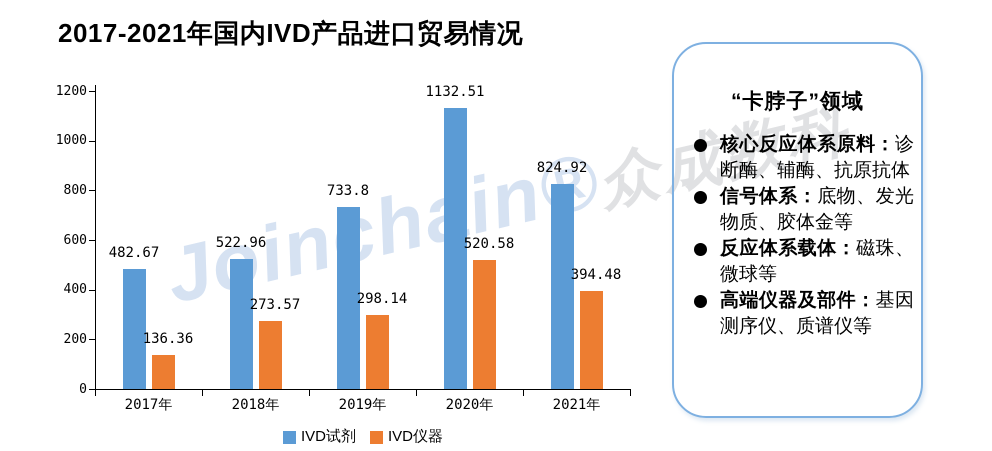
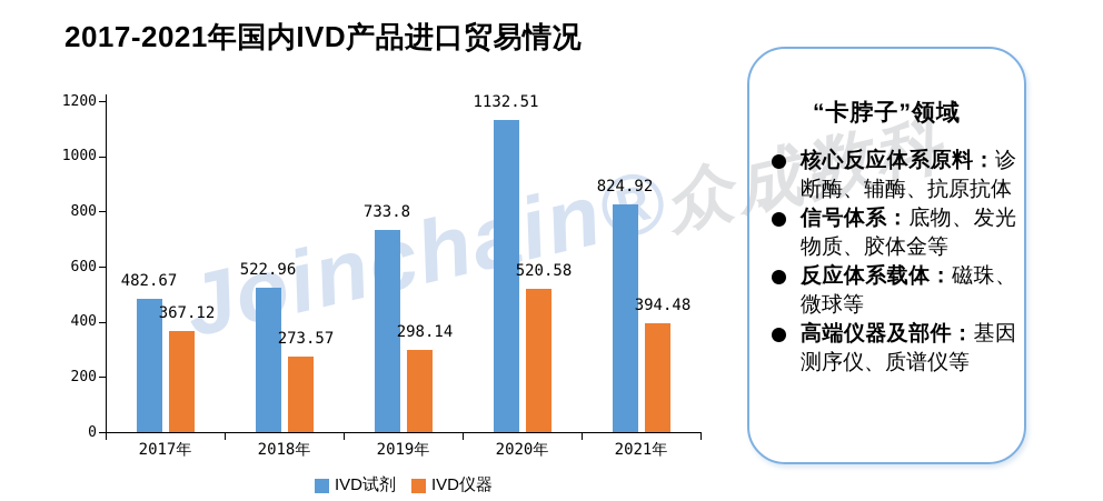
IVD仪器/2017年: 136.36 -> 367.12
